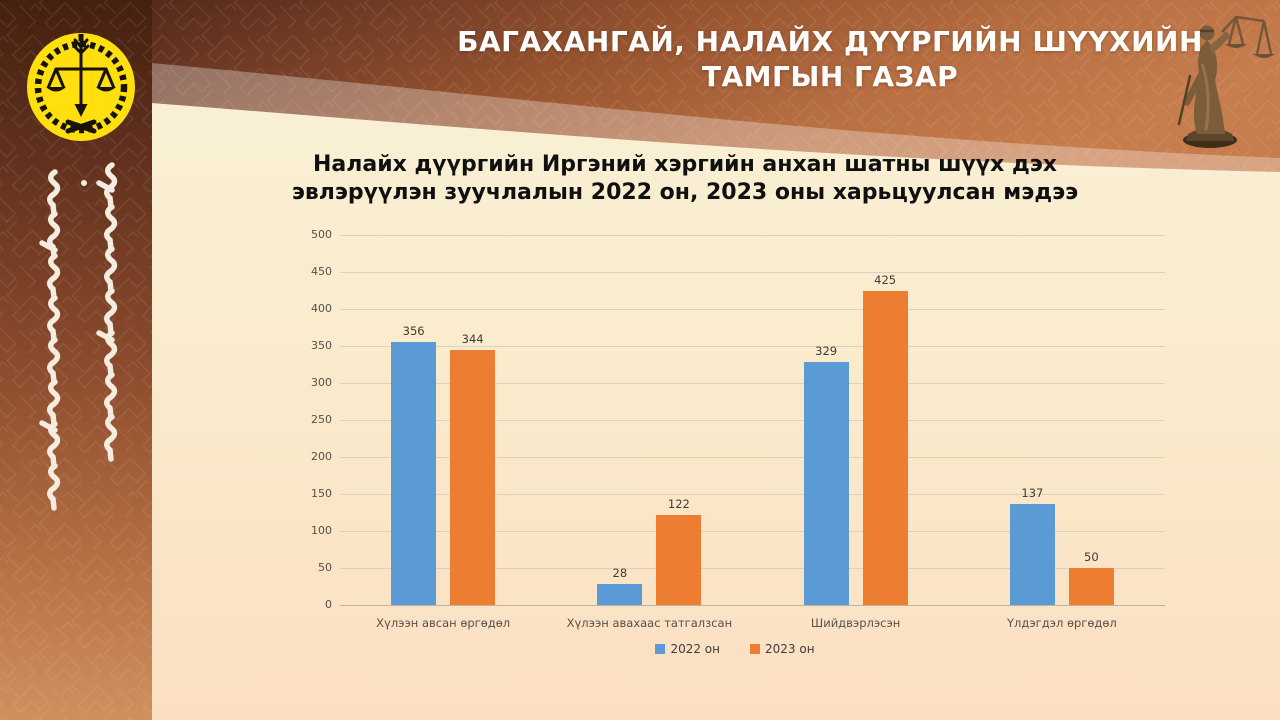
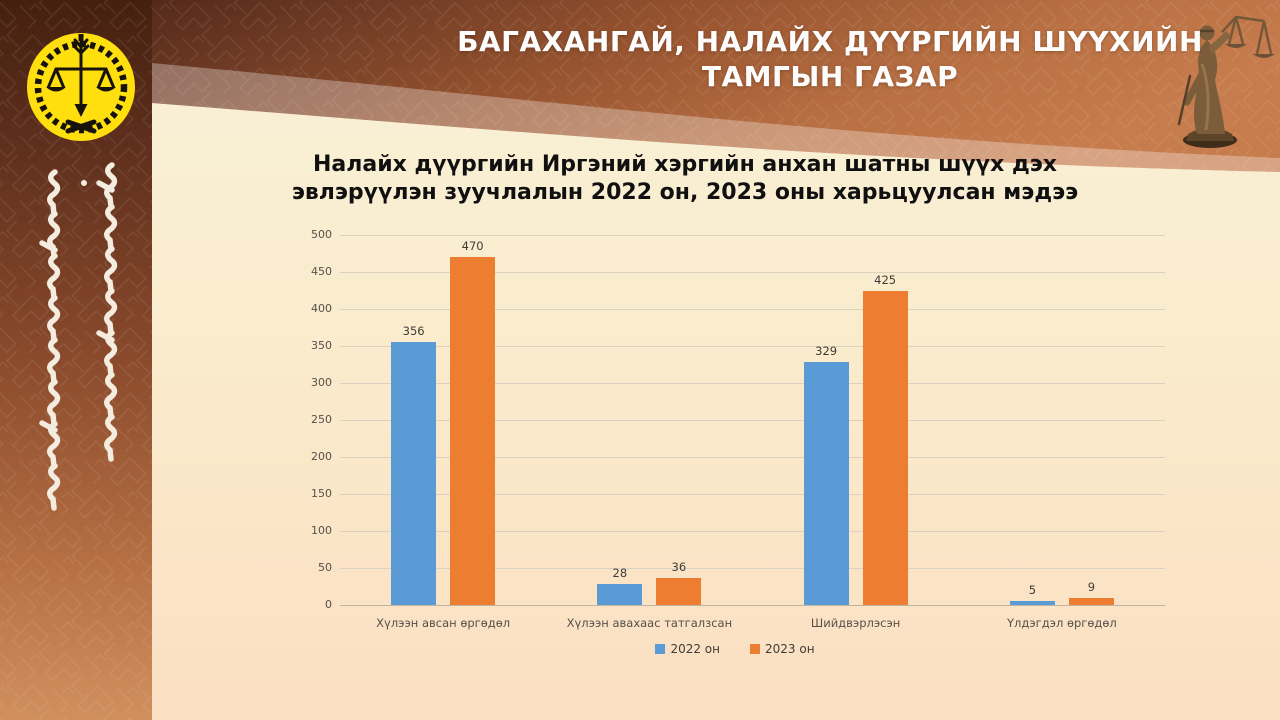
2023 он/Хүлээн авсан өргөдөл: 344 -> 470
2023 он/Хүлээн авахаас татгалзсан: 122 -> 36
2022 он/Үлдэгдэл өргөдөл: 137 -> 5
2023 он/Үлдэгдэл өргөдөл: 50 -> 9
